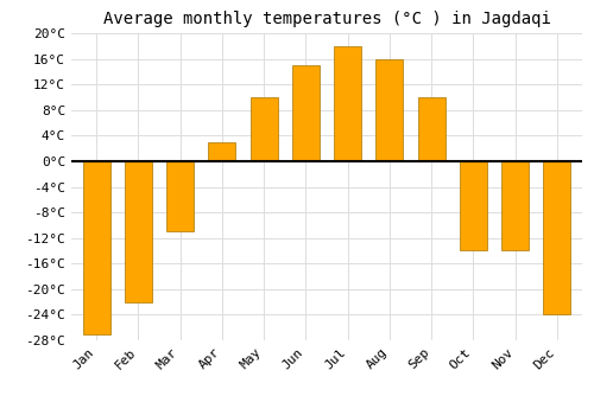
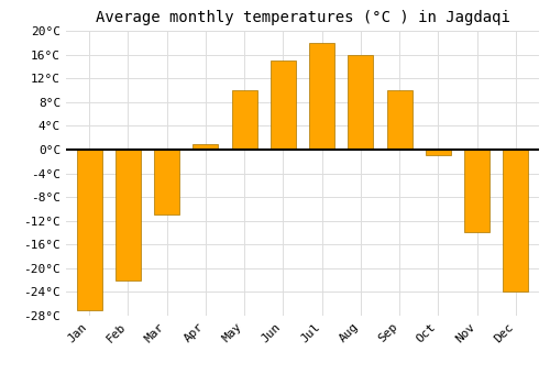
Apr: 3°C -> 1°C
Oct: -14°C -> -1°C
